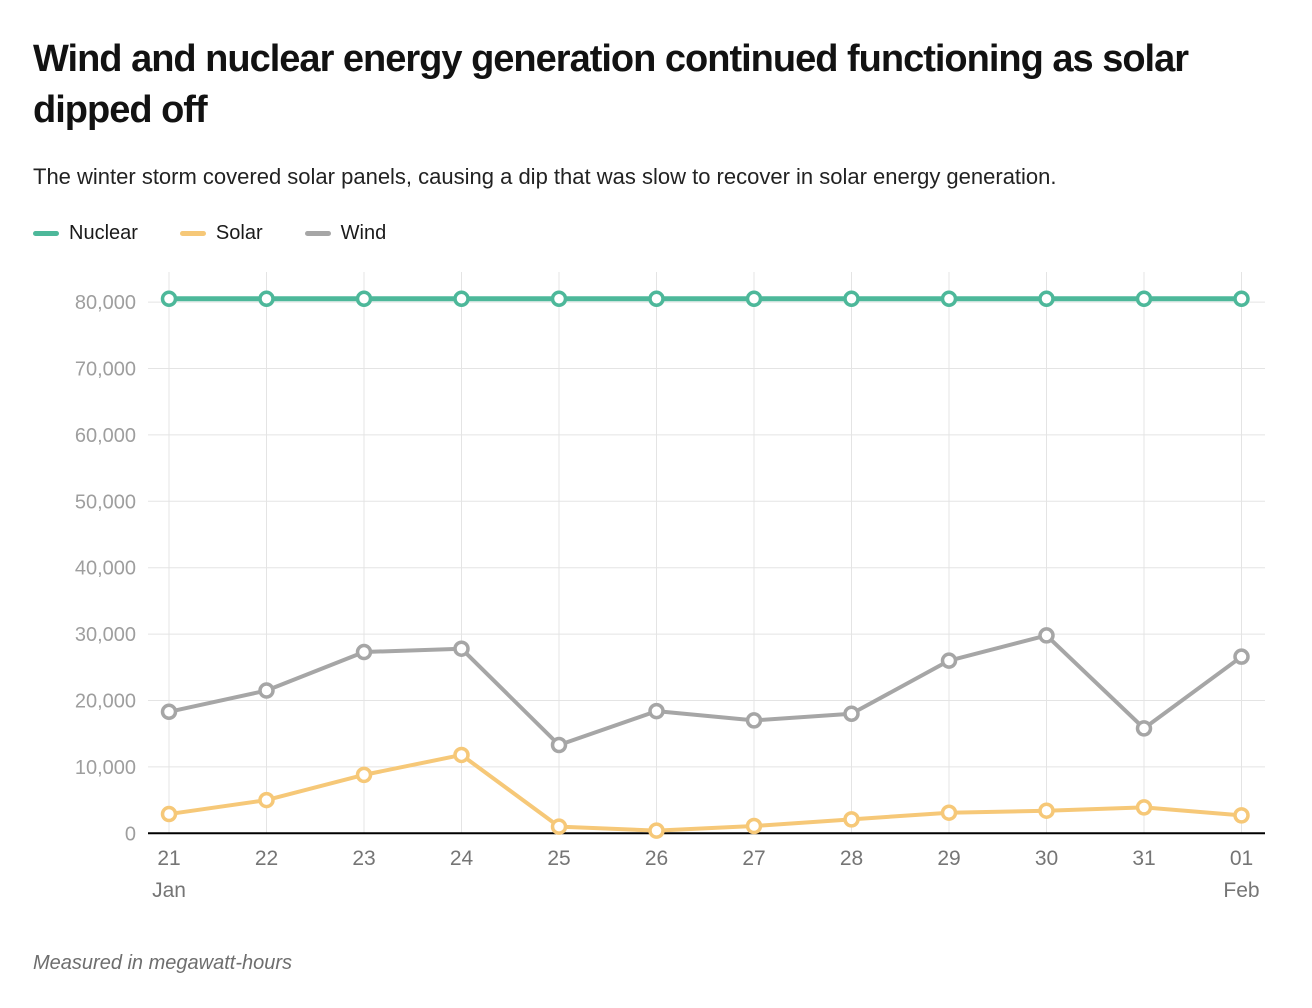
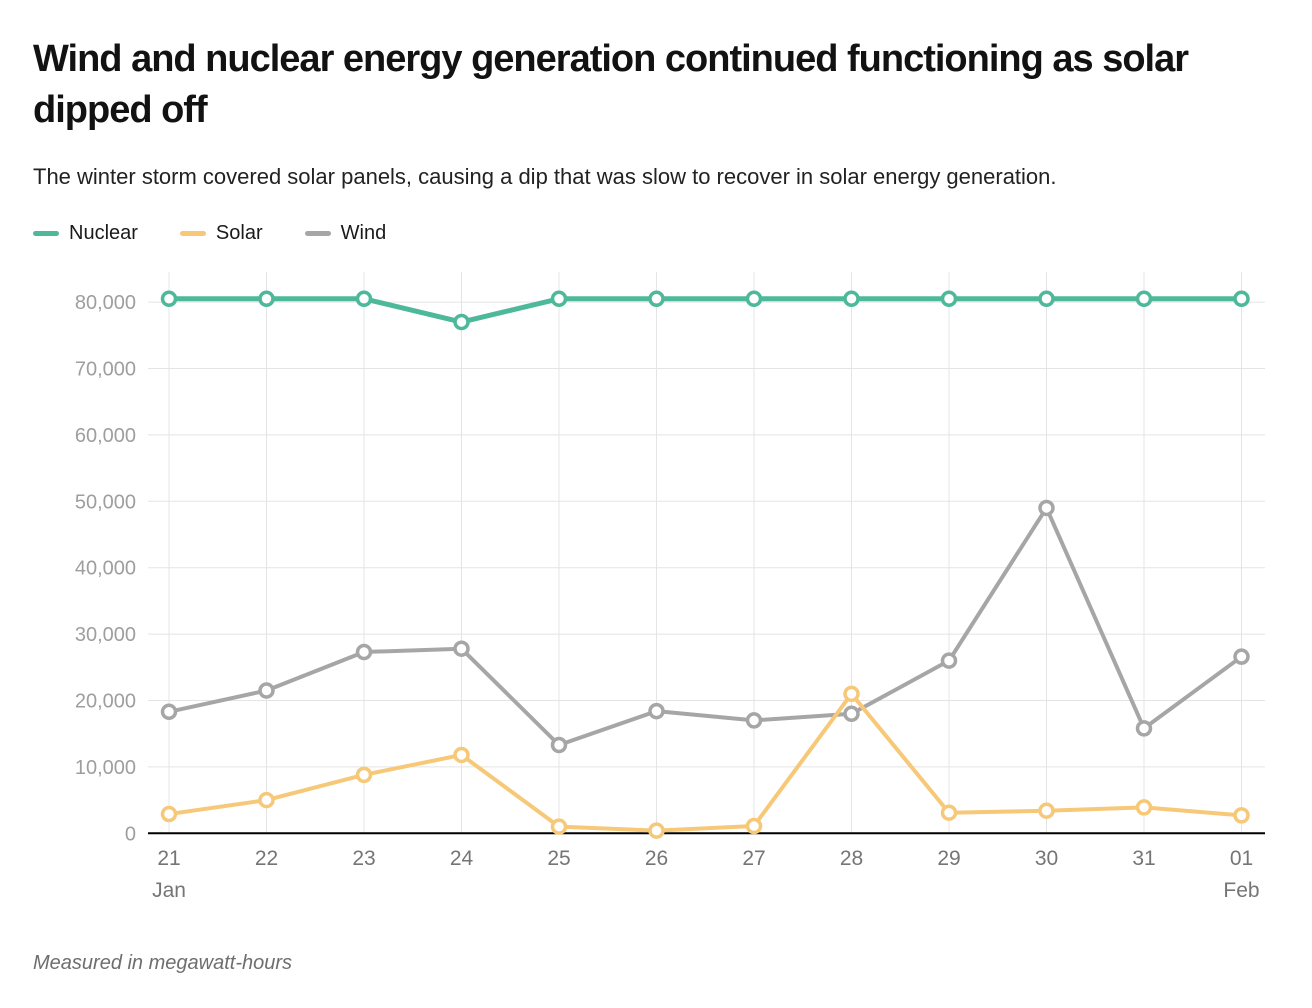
Nuclear/24: 80000 -> 77000
Solar/28: 2000 -> 21000
Wind/30: 30000 -> 49000
